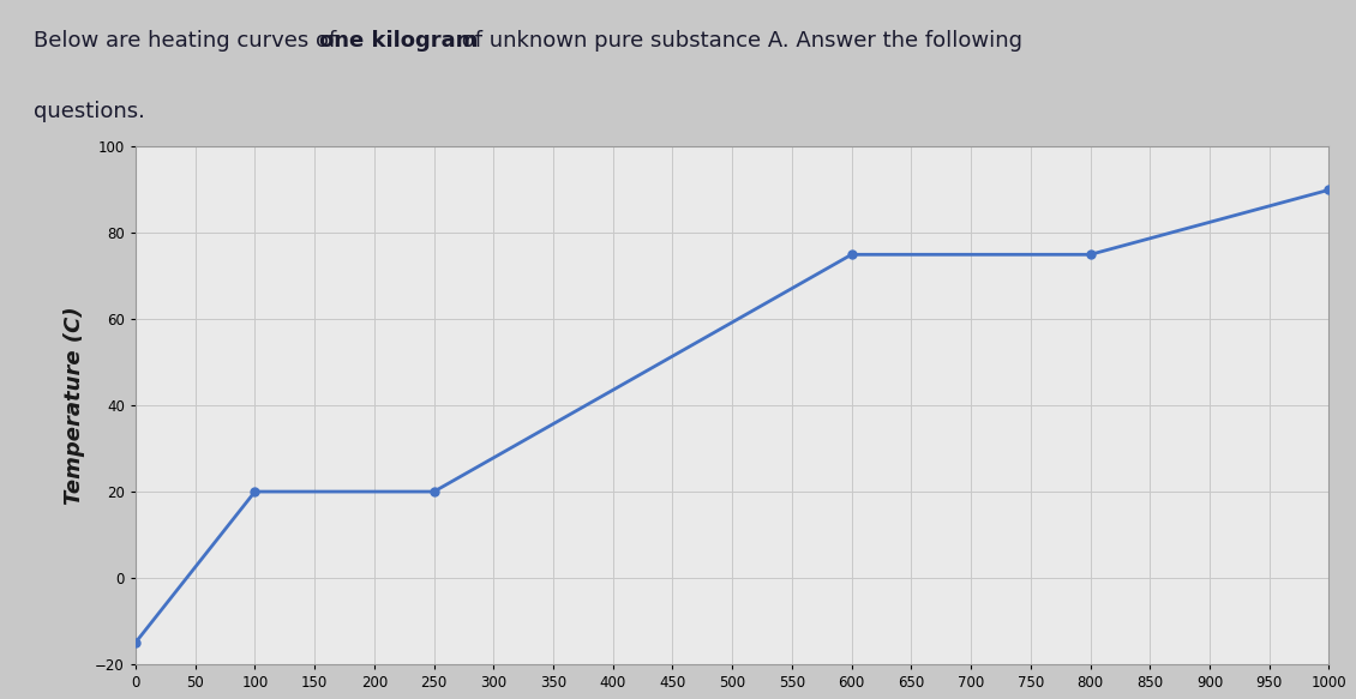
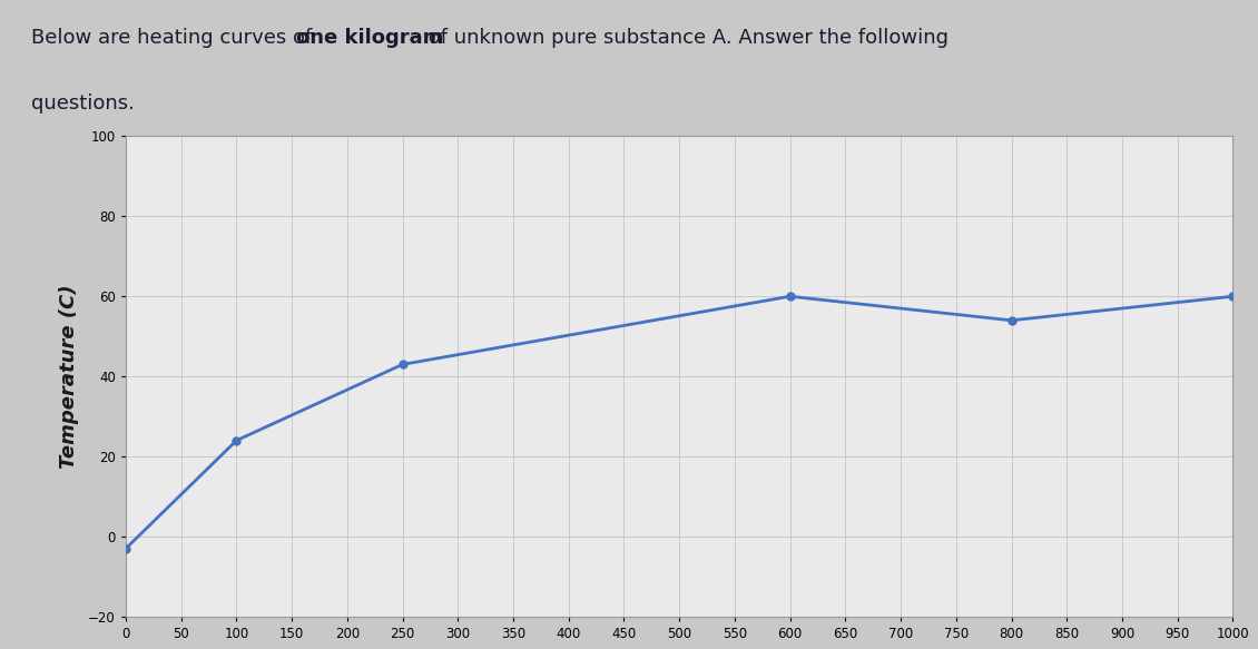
0: -15 -> -3
100: 20 -> 24
250: 20 -> 43
600: 75 -> 60
800: 75 -> 54
1000: 90 -> 60
